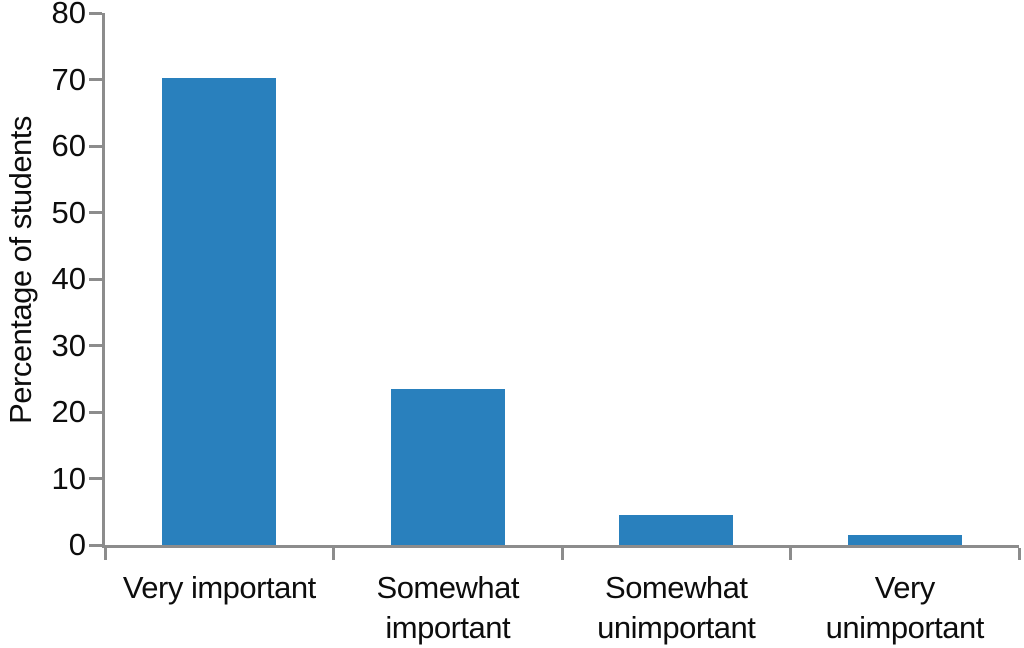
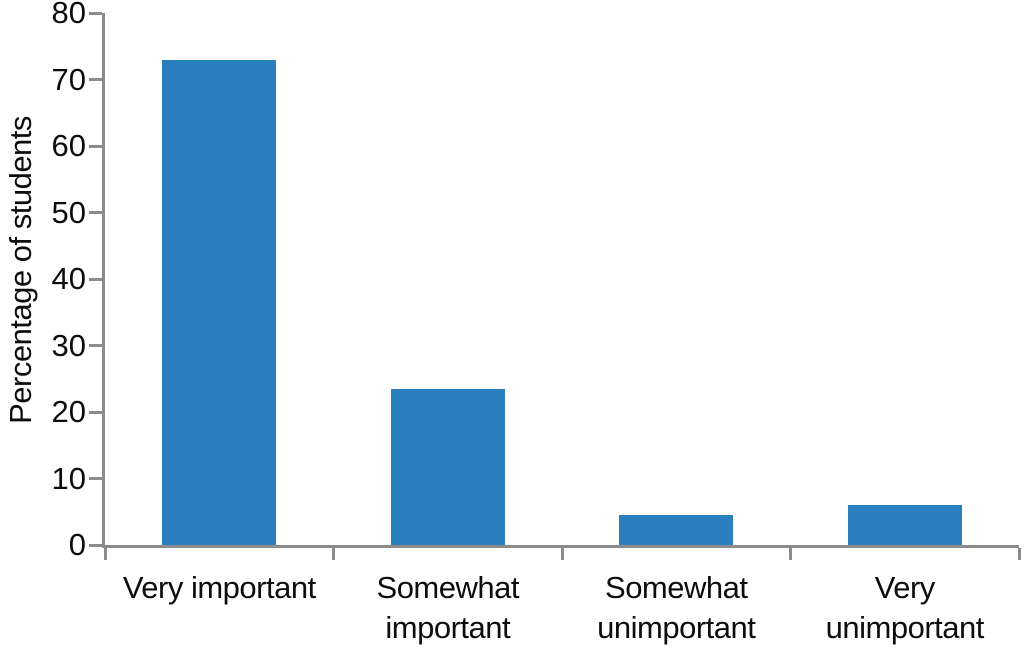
Very important: 70 -> 73
Very unimportant: 2 -> 6
